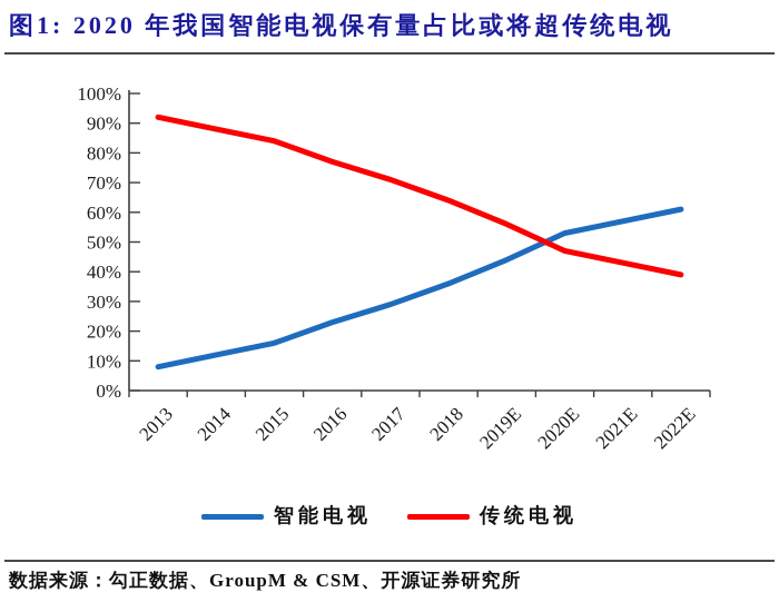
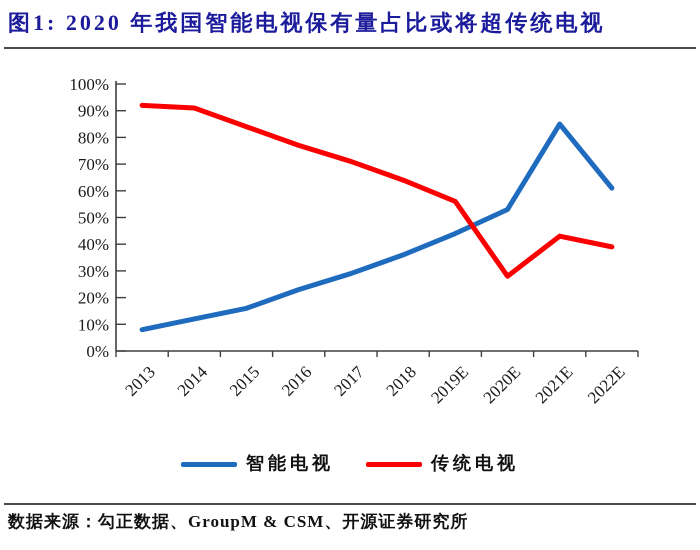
传统电视/2014: 88% -> 91%
传统电视/2020E: 47% -> 28%
智能电视/2021E: 57% -> 85%
